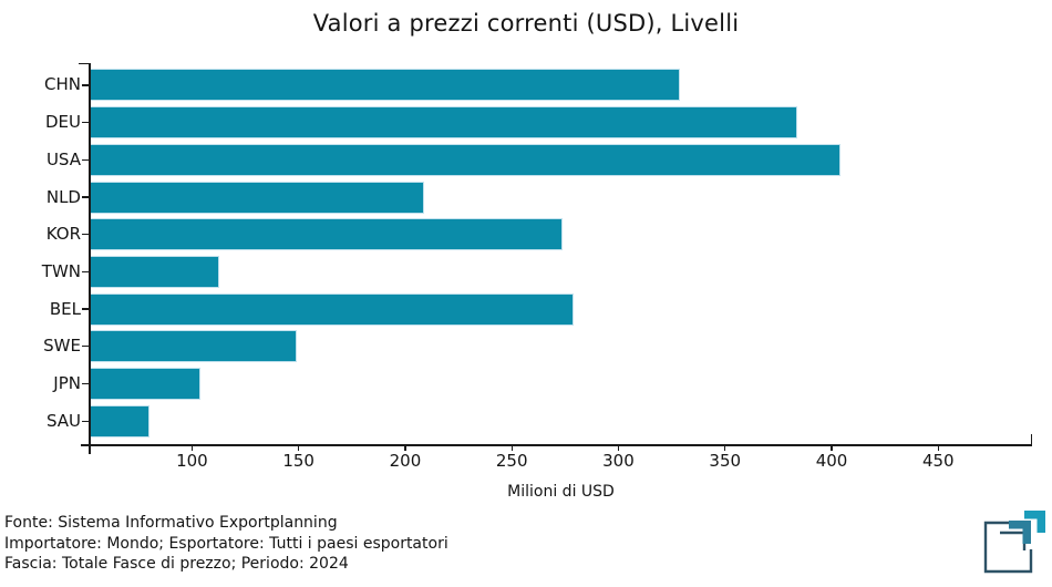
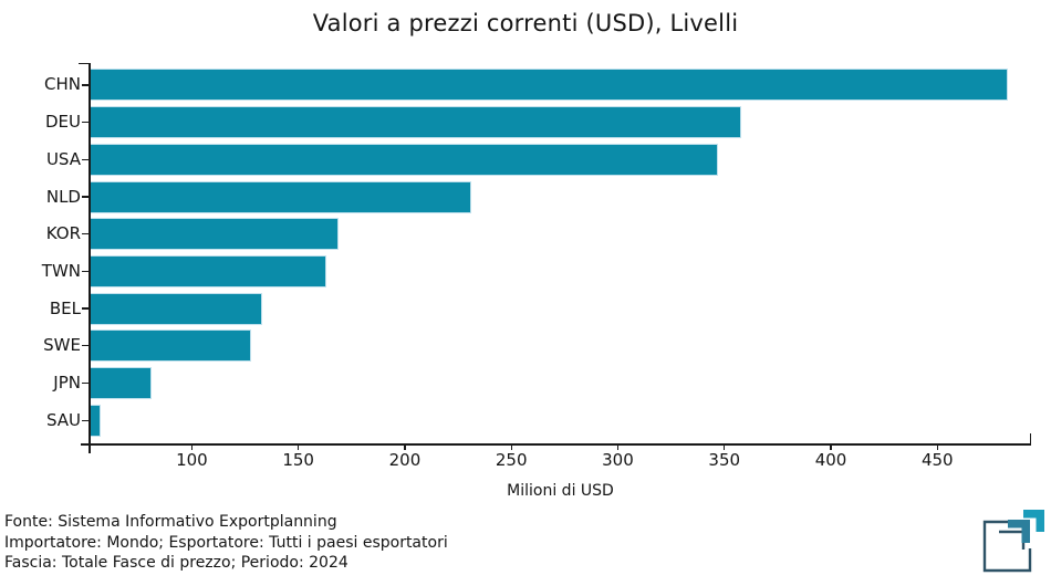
CHN: 329 -> 483
DEU: 384 -> 358
USA: 404 -> 347
NLD: 209 -> 231
KOR: 274 -> 169
TWN: 113 -> 163
BEL: 279 -> 133
SWE: 149 -> 128
JPN: 104 -> 81
SAU: 80 -> 57
